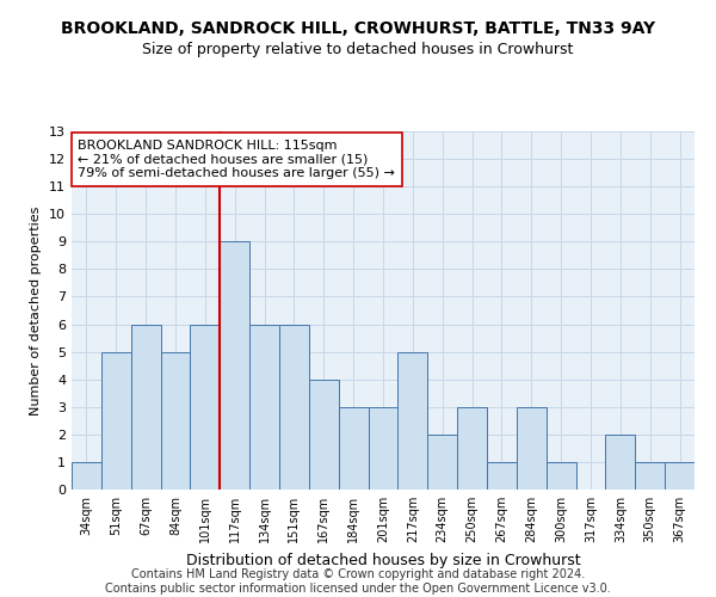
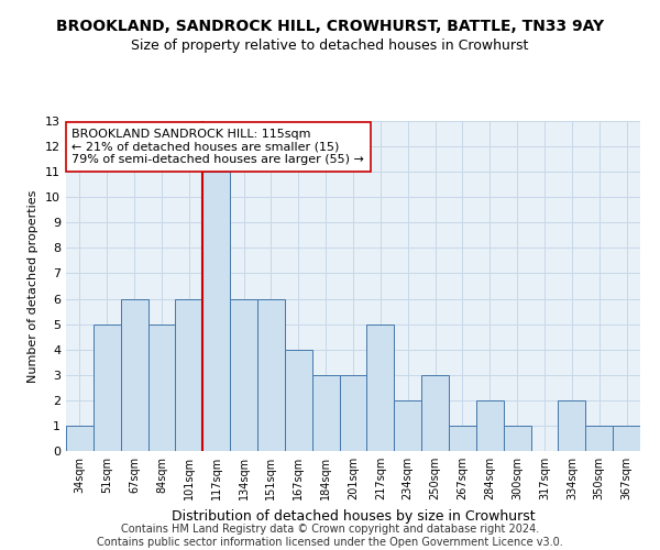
117sqm: 9 -> 11
284sqm: 3 -> 2
